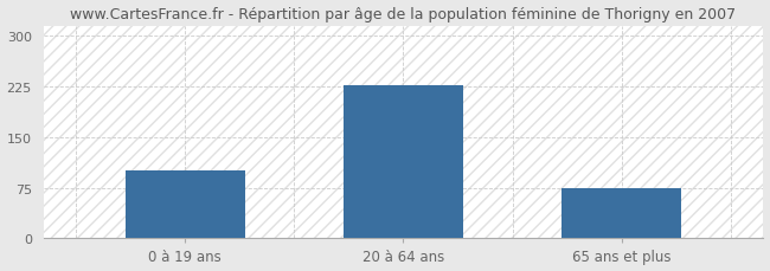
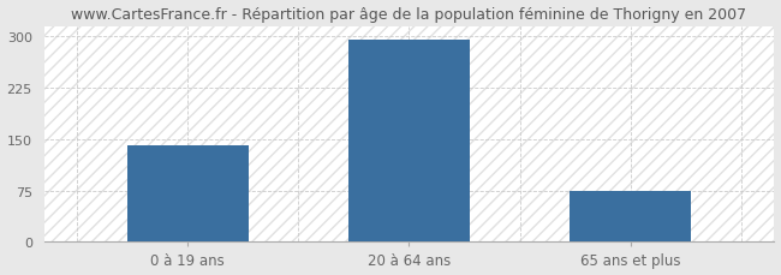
0 à 19 ans: 100 -> 140
20 à 64 ans: 226 -> 295
